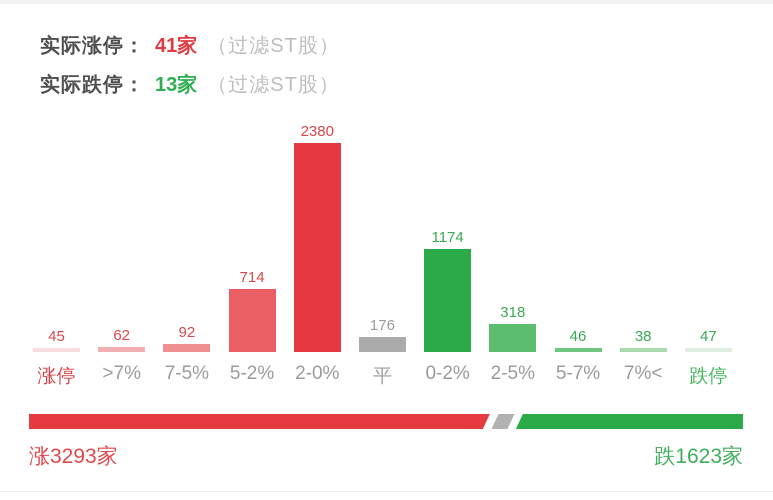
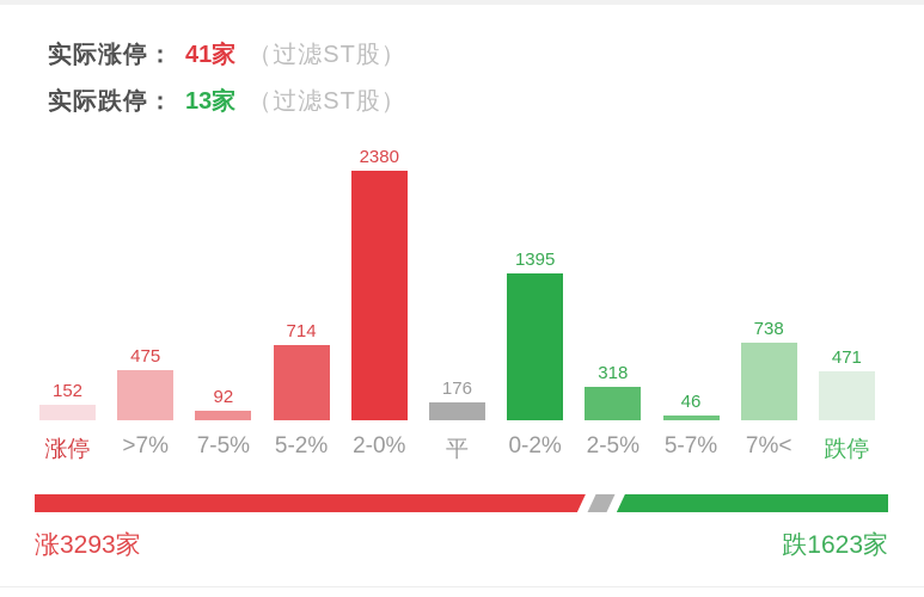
涨停: 45 -> 152
>7%: 62 -> 475
0-2%: 1174 -> 1395
7%<: 38 -> 738
跌停: 47 -> 471
